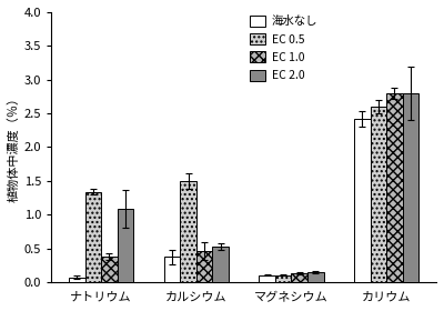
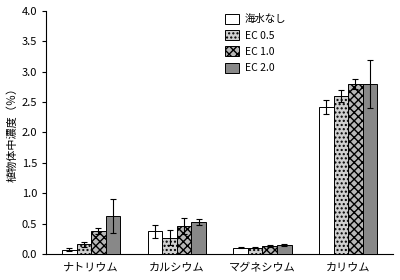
EC 0.5/ナトリウム: 1.34 -> 0.16
EC 2.0/ナトリウム: 1.08 -> 0.63
EC 0.5/カルシウム: 1.50 -> 0.27
